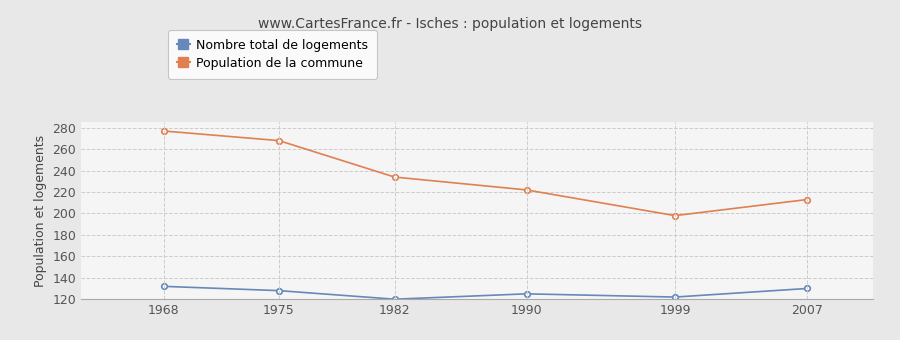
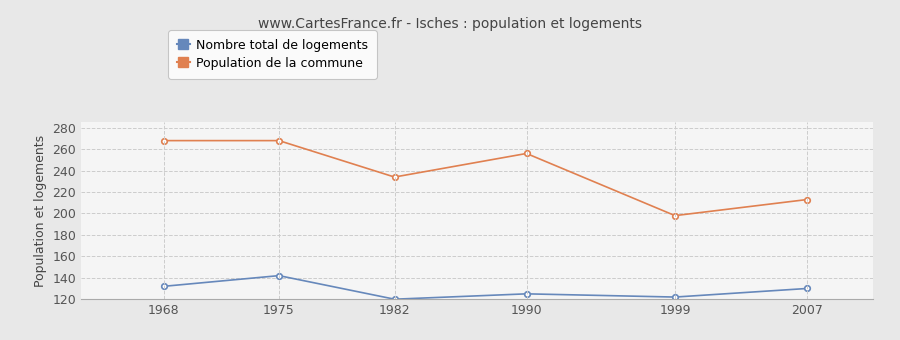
Population de la commune/1968: 277 -> 268
Nombre total de logements/1975: 128 -> 142
Population de la commune/1990: 222 -> 256
